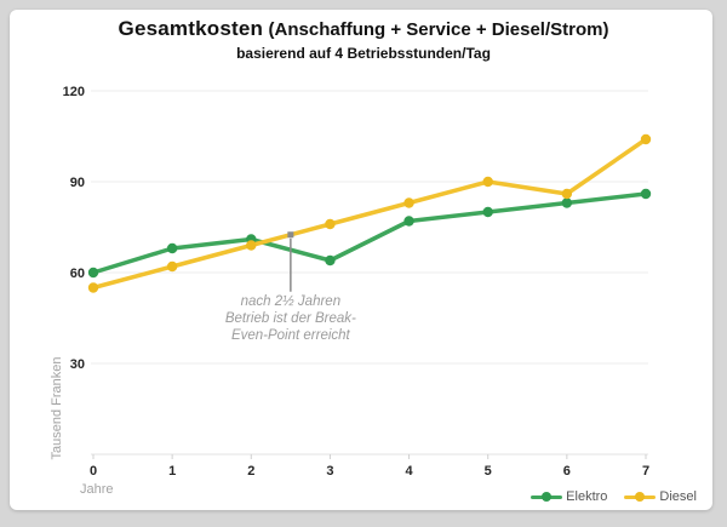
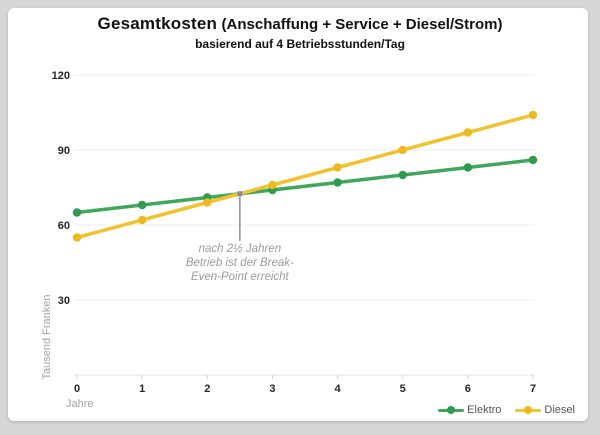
Elektro/0: 60 -> 65
Elektro/3: 64 -> 74
Diesel/6: 86 -> 97
